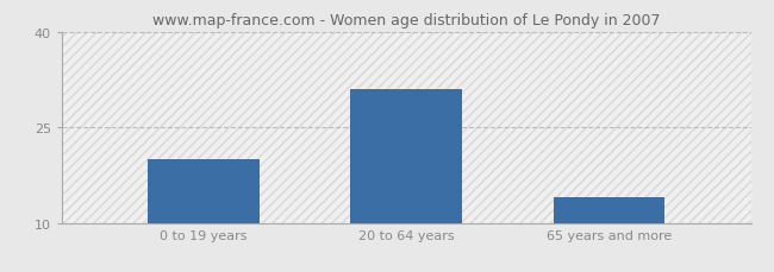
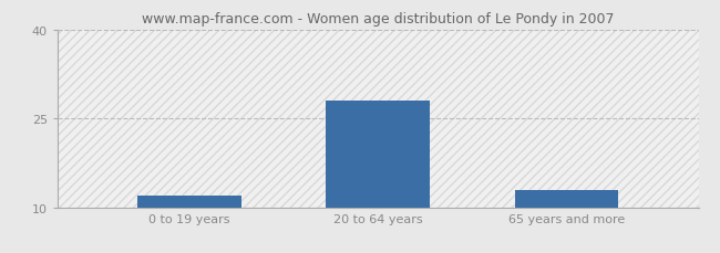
0 to 19 years: 20 -> 12
20 to 64 years: 31 -> 28
65 years and more: 14 -> 13
